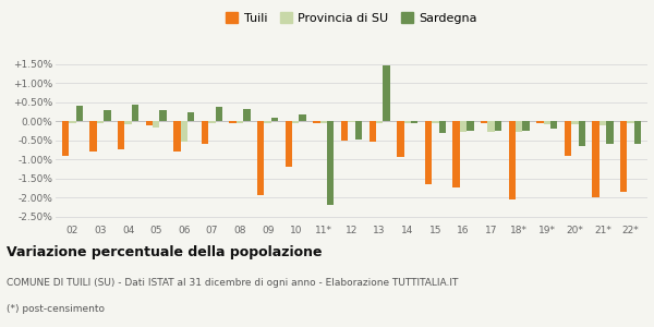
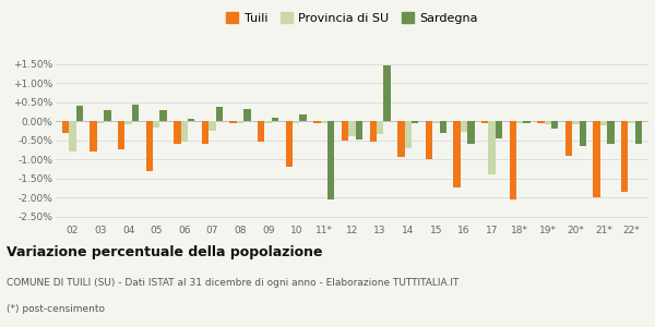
Tuili/02: -0.90% -> -0.30%
Provincia di SU/02: -0.05% -> -0.80%
Tuili/05: -0.12% -> -1.30%
Tuili/06: -0.80% -> -0.60%
Sardegna/06: 0.22% -> 0.05%
Provincia di SU/07: -0.05% -> -0.25%
Tuili/09: -1.95% -> -0.55%
Sardegna/11*: -2.20% -> -2.05%
Provincia di SU/12: -0.03% -> -0.40%
Provincia di SU/13: -0.05% -> -0.35%
Provincia di SU/14: -0.05% -> -0.70%
Tuili/15: -1.65% -> -1.00%
Sardegna/16: -0.25% -> -0.60%
Provincia di SU/17: -0.28% -> -1.40%
Sardegna/17: -0.25% -> -0.45%
Provincia di SU/18*: -0.28% -> -0.05%
Sardegna/18*: -0.25% -> -0.05%
